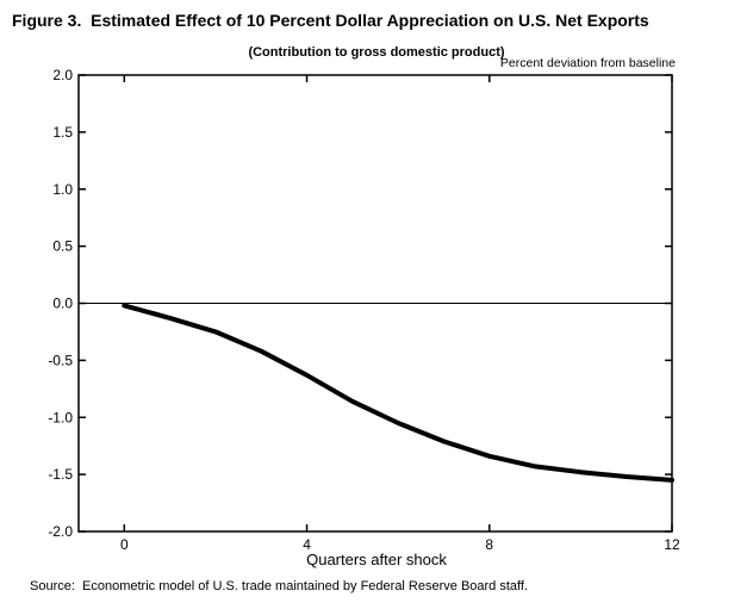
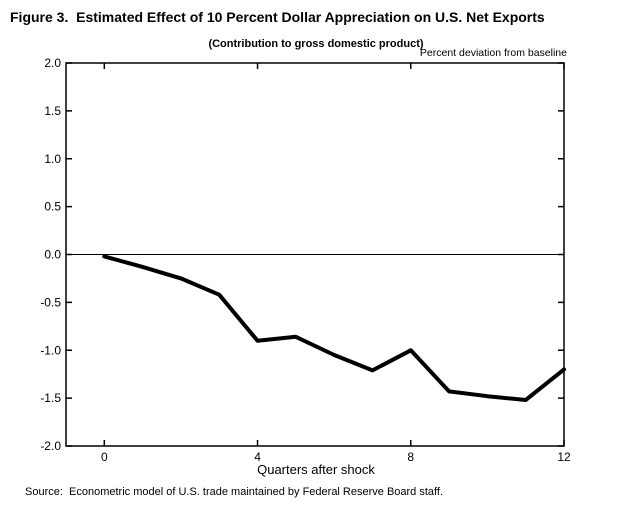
4: -0.6 -> -0.9
8: -1.3 -> -1.0
12: -1.6 -> -1.2
